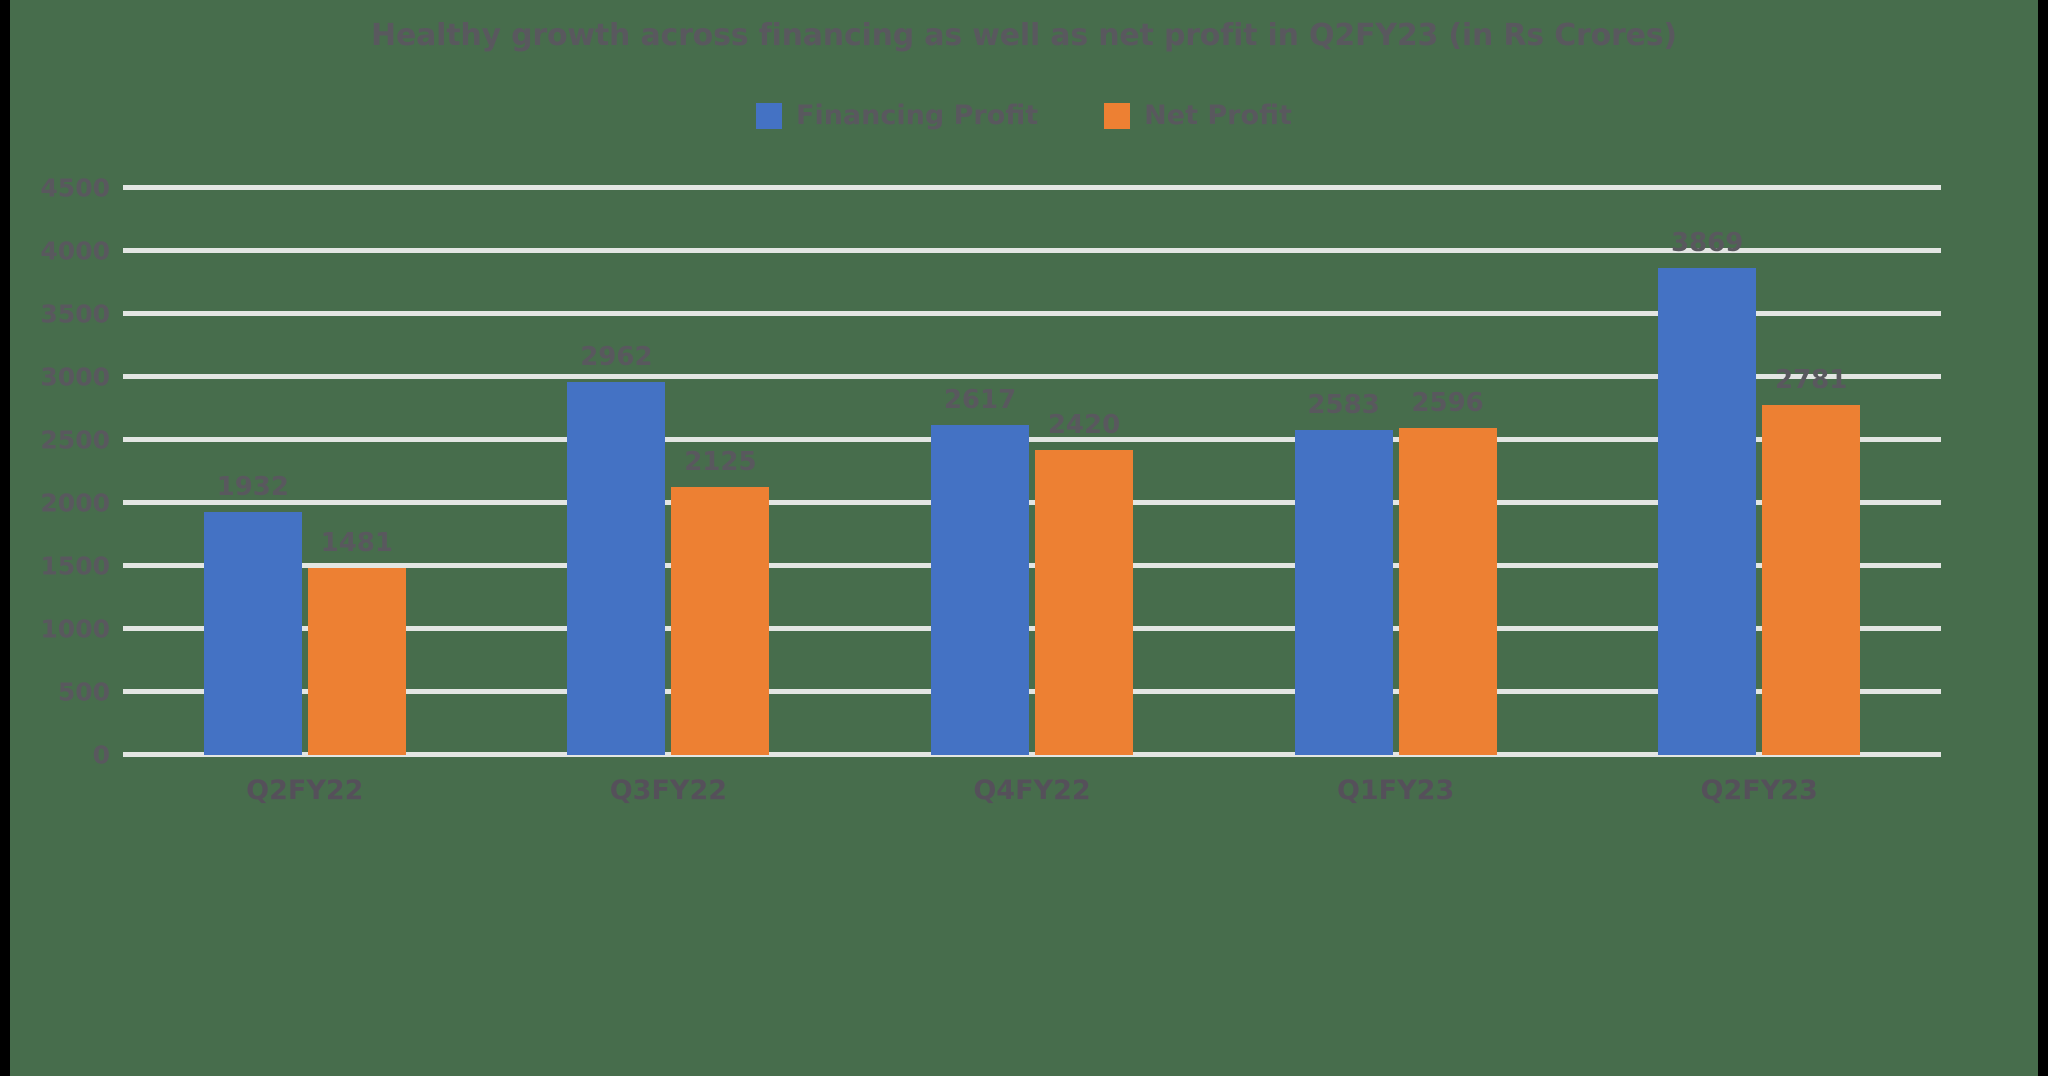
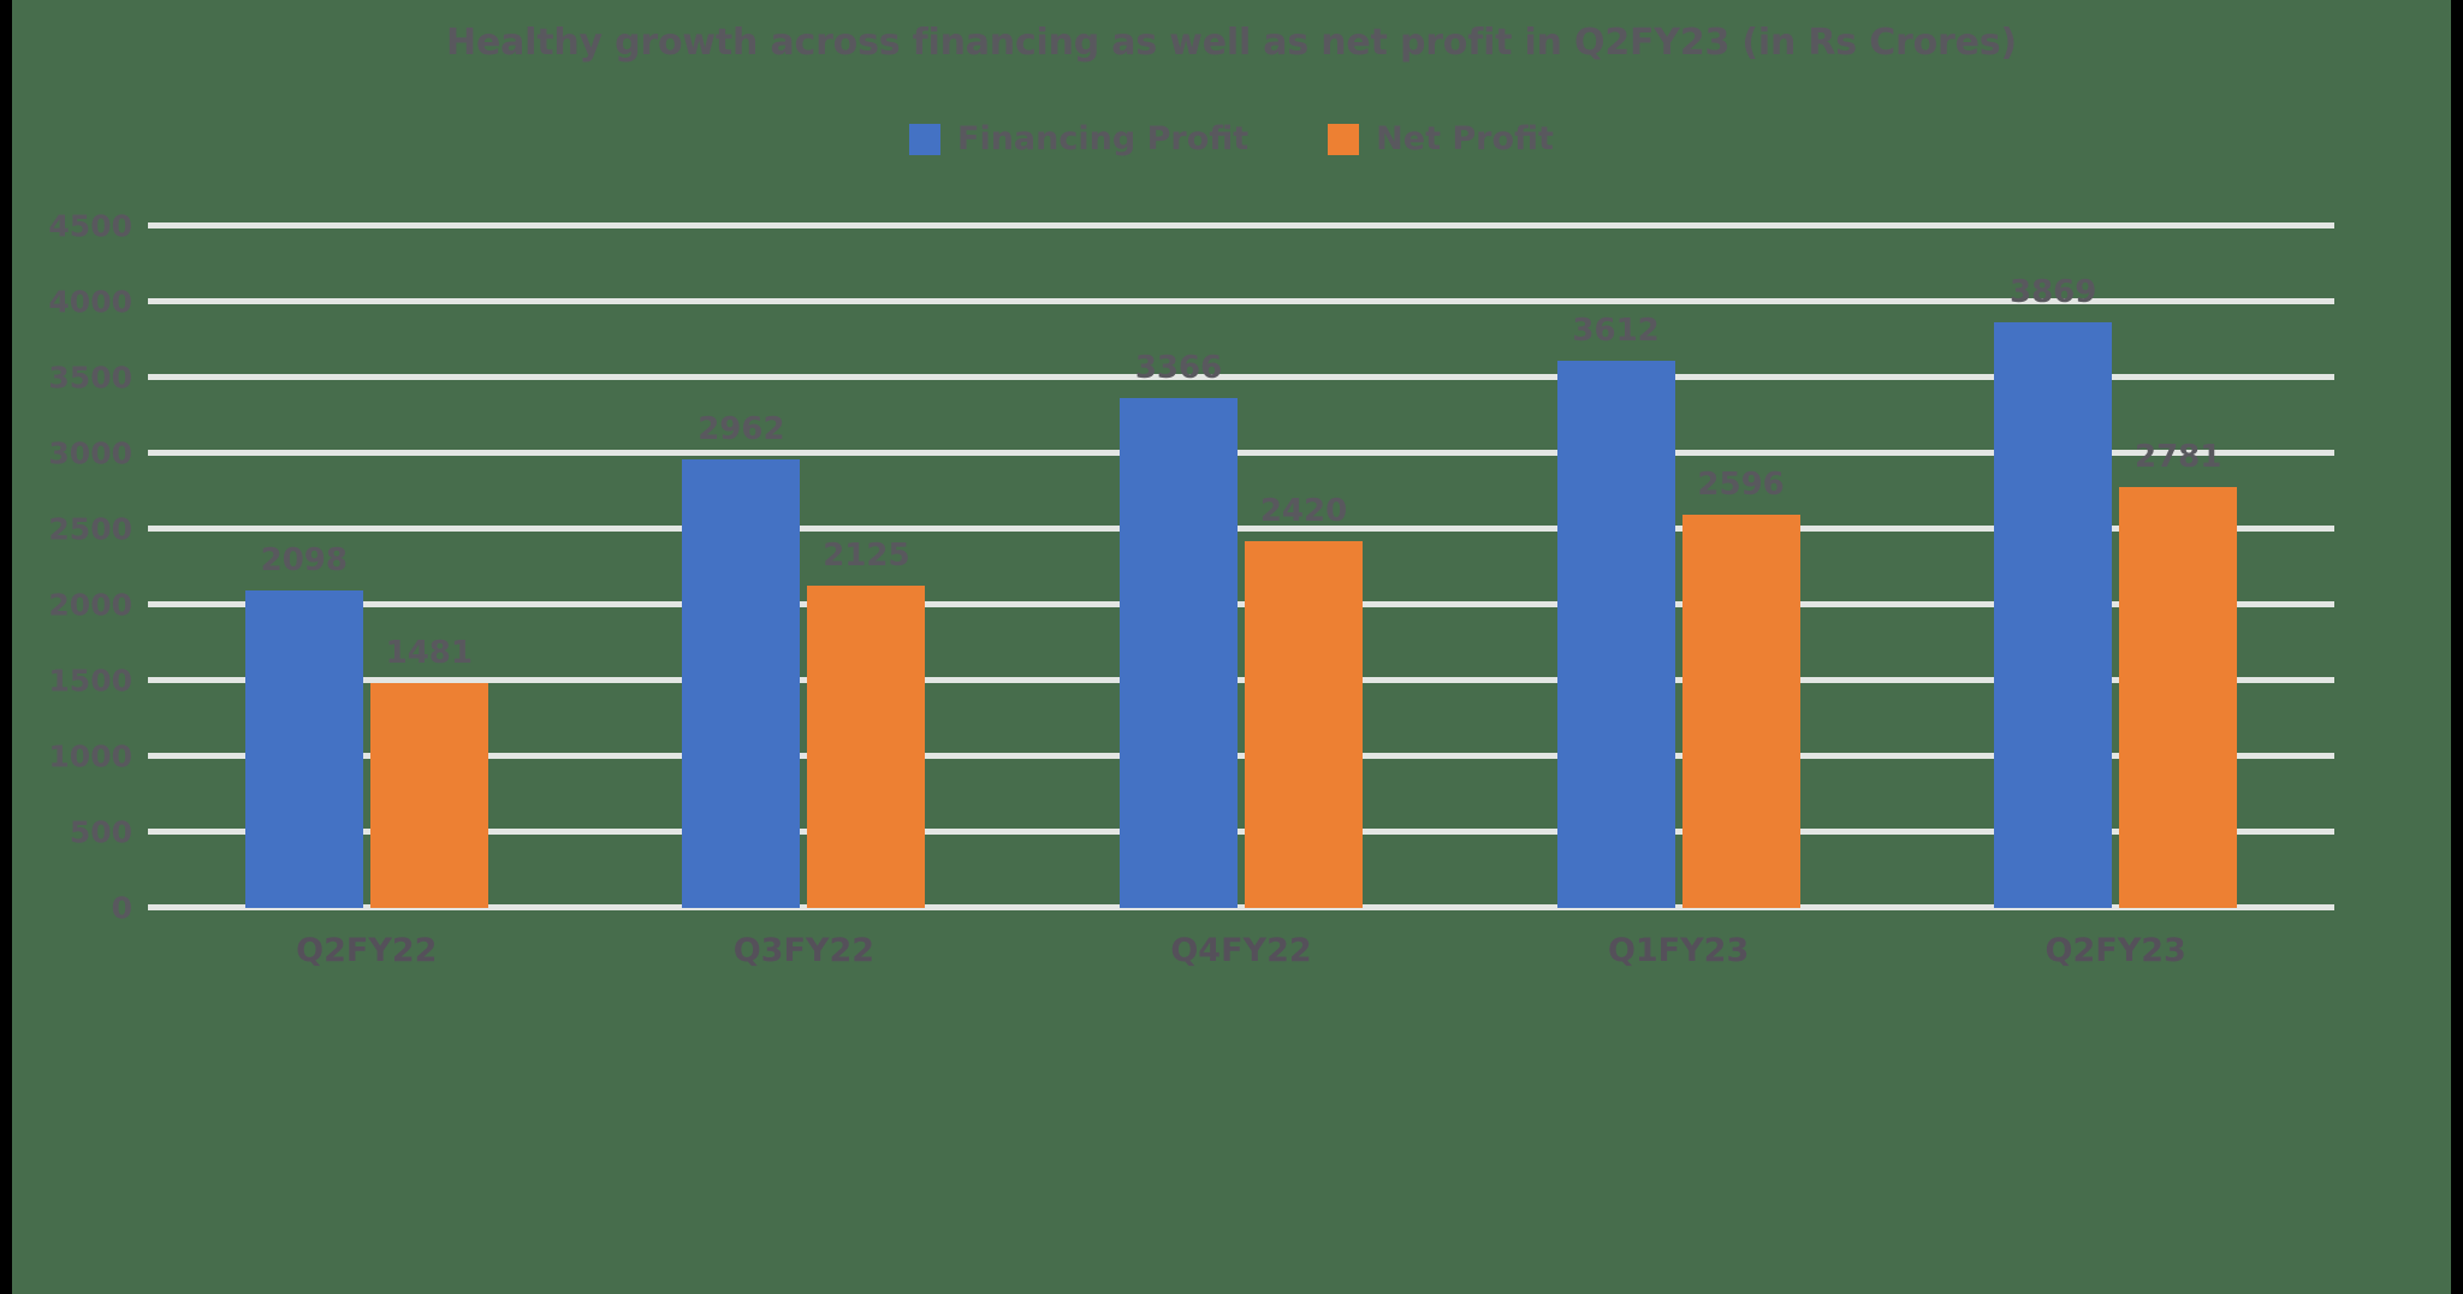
Financing Profit/Q2FY22: 1932 -> 2098
Financing Profit/Q4FY22: 2617 -> 3366
Financing Profit/Q1FY23: 2583 -> 3612
